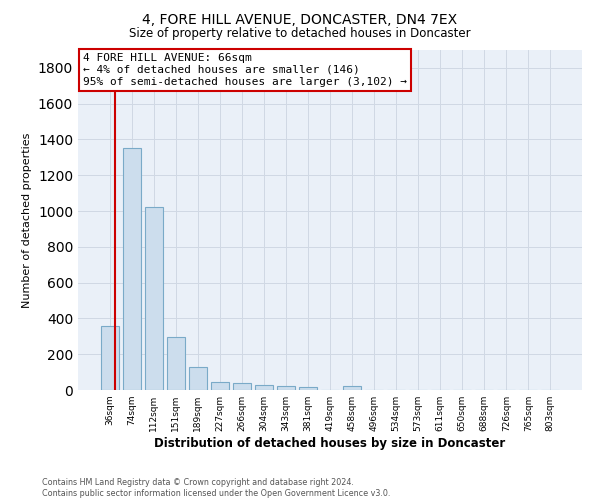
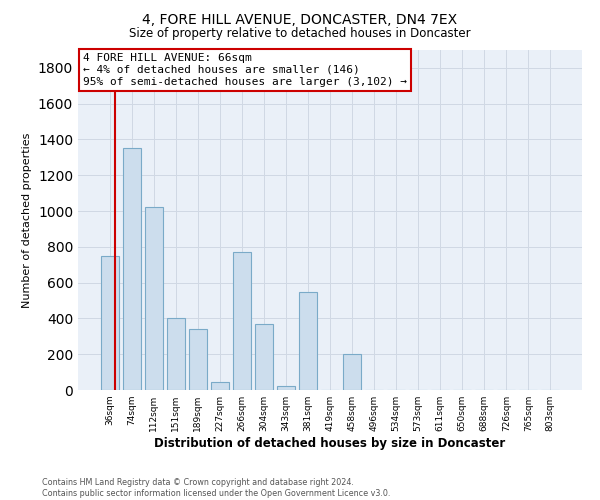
36sqm: 360 -> 750
151sqm: 300 -> 400
189sqm: 130 -> 340
266sqm: 40 -> 770
304sqm: 30 -> 370
381sqm: 20 -> 550
458sqm: 20 -> 200
